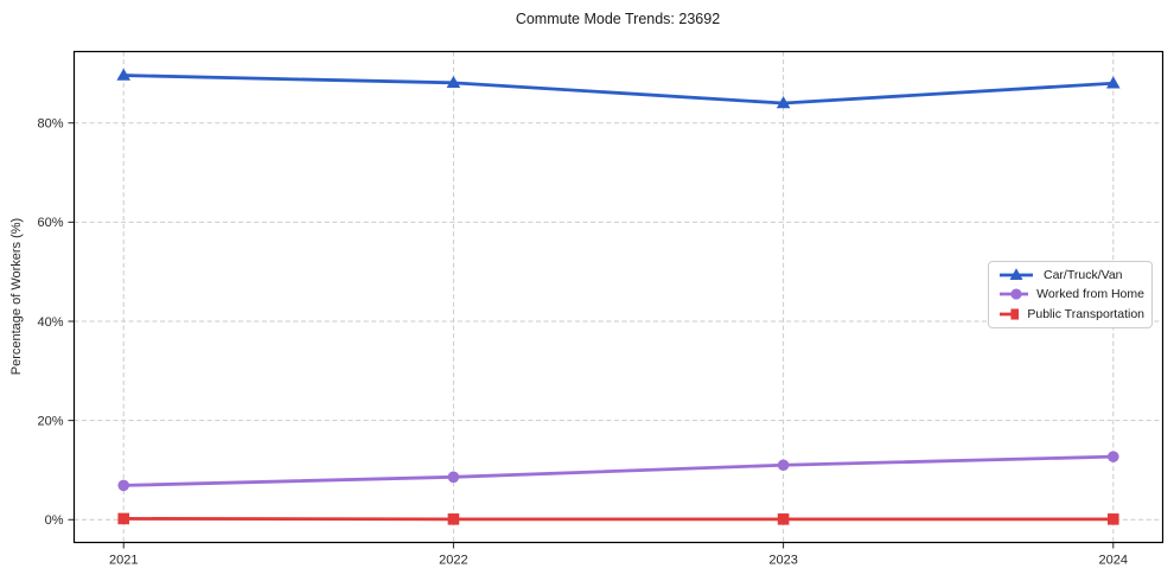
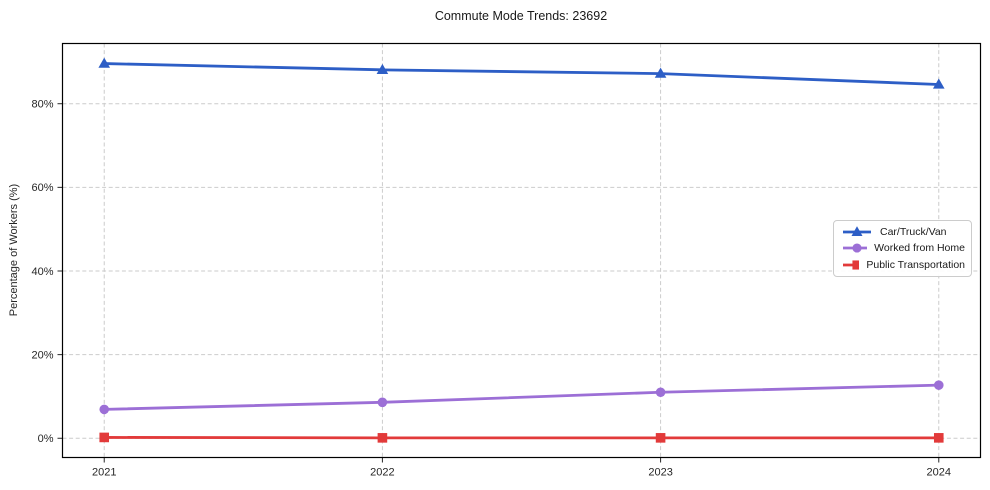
Car/Truck/Van/2023: 84% -> 87%
Car/Truck/Van/2024: 88% -> 85%
